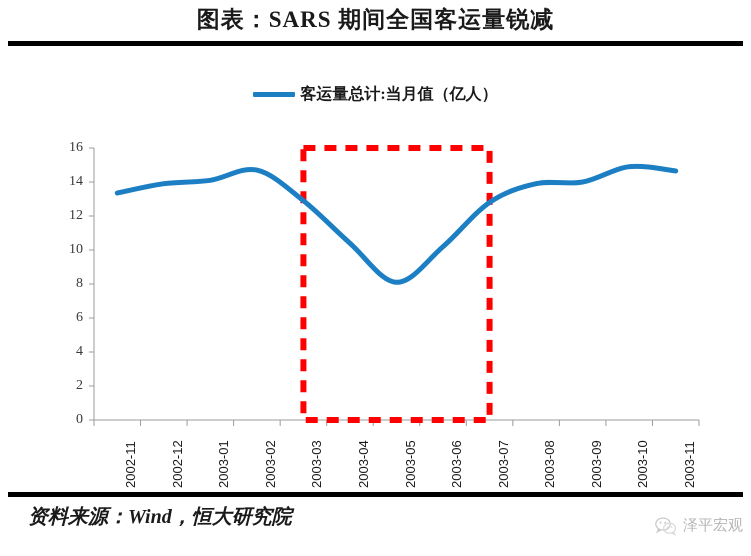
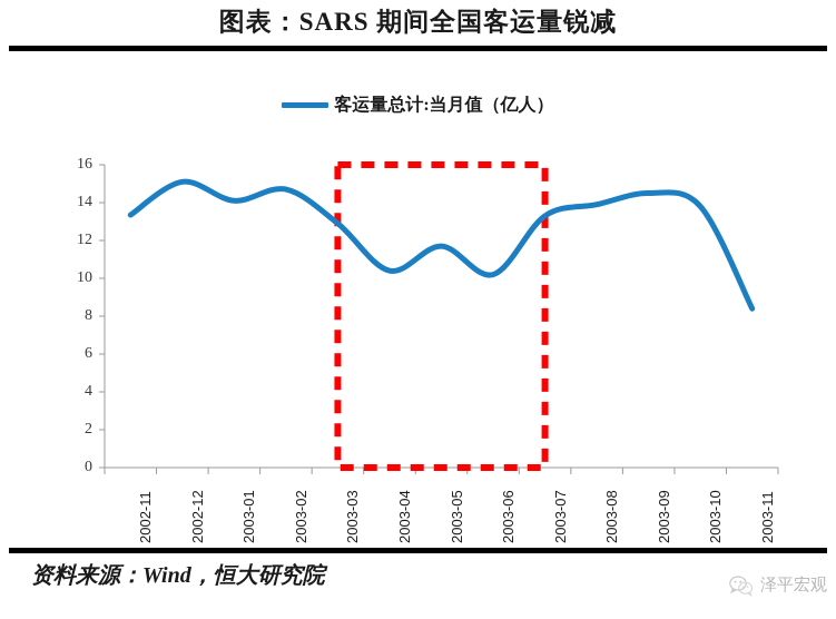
2002-12: 13.9 -> 15.1
2003-05: 8.1 -> 11.7
2003-07: 12.8 -> 13.3
2003-09: 14.0 -> 14.5
2003-10: 14.9 -> 13.8
2003-11: 14.7 -> 8.4
